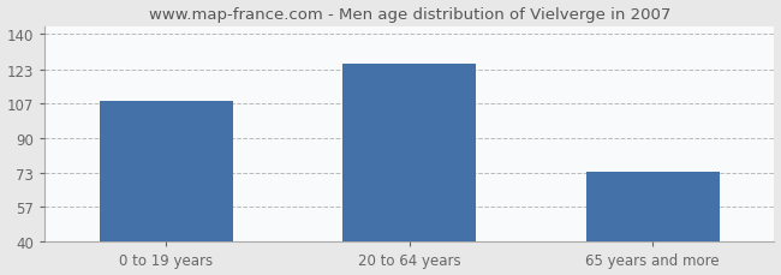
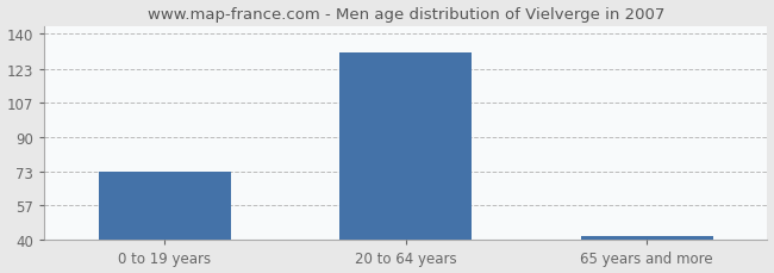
0 to 19 years: 108 -> 73
20 to 64 years: 126 -> 131
65 years and more: 74 -> 42
